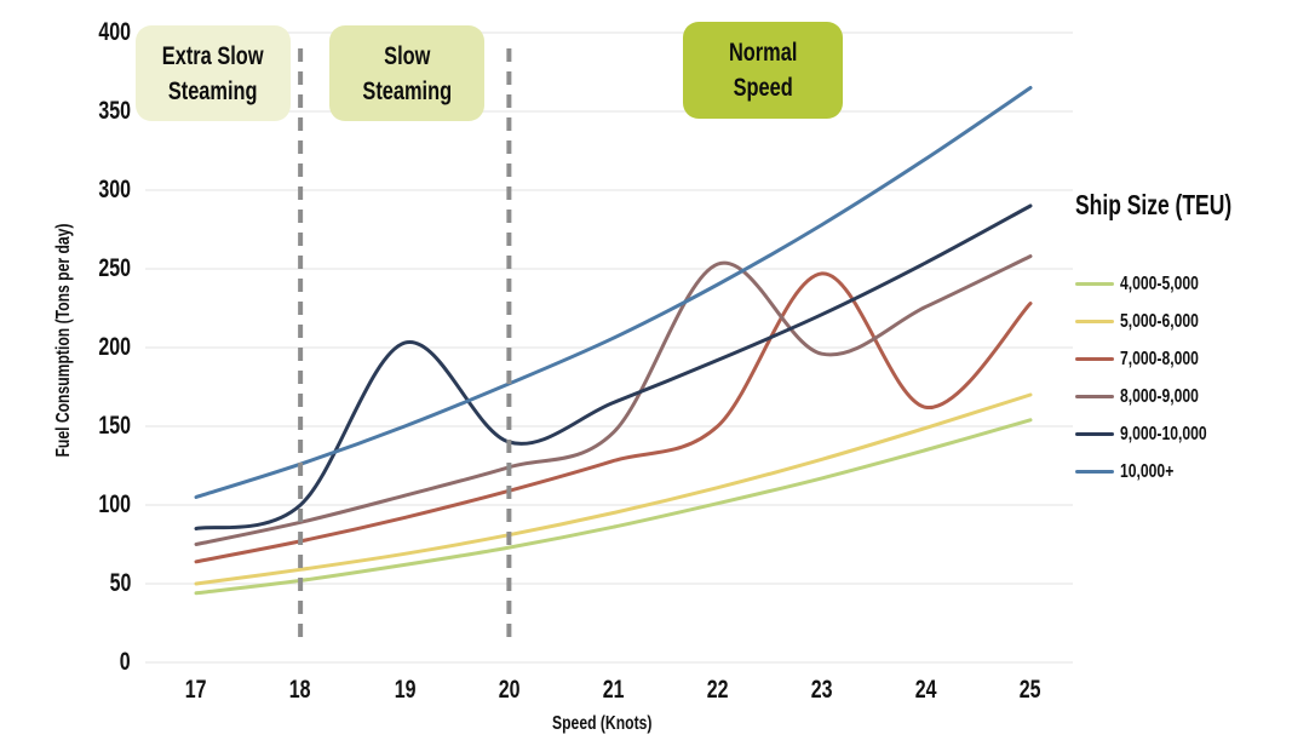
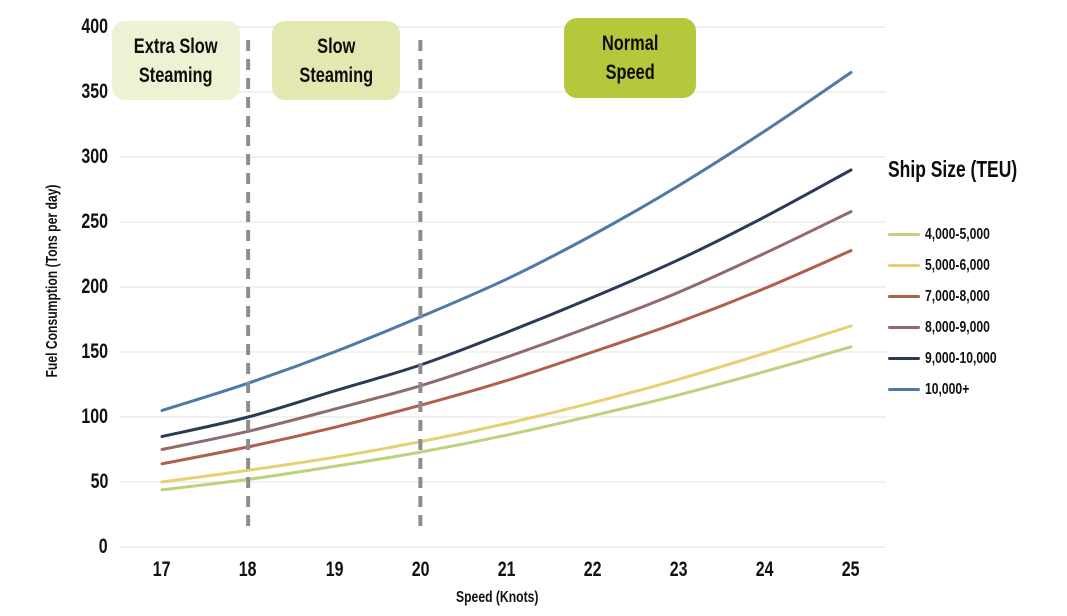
9,000-10,000/19: 203 -> 120
8,000-9,000/22: 253 -> 170
7,000-8,000/23: 247 -> 173
7,000-8,000/24: 162 -> 199
